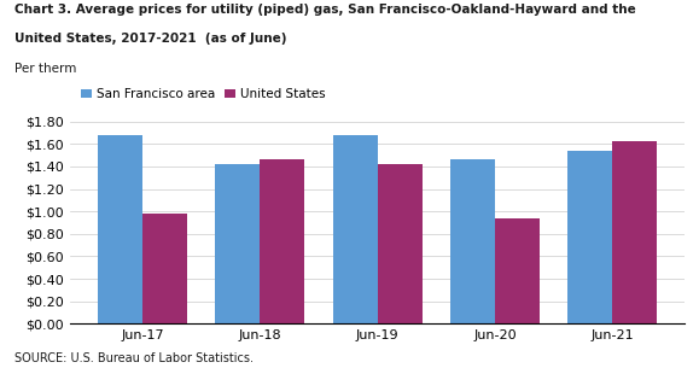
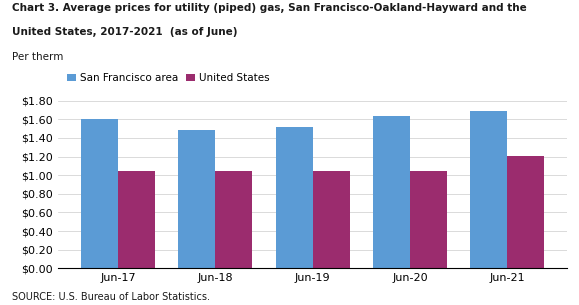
San Francisco area/Jun-17: $1.68 -> $1.60
United States/Jun-17: $0.98 -> $1.04
San Francisco area/Jun-18: $1.42 -> $1.48
United States/Jun-18: $1.46 -> $1.04
San Francisco area/Jun-19: $1.68 -> $1.52
United States/Jun-19: $1.42 -> $1.04
San Francisco area/Jun-20: $1.46 -> $1.63
United States/Jun-20: $0.94 -> $1.05
San Francisco area/Jun-21: $1.54 -> $1.69
United States/Jun-21: $1.62 -> $1.21
